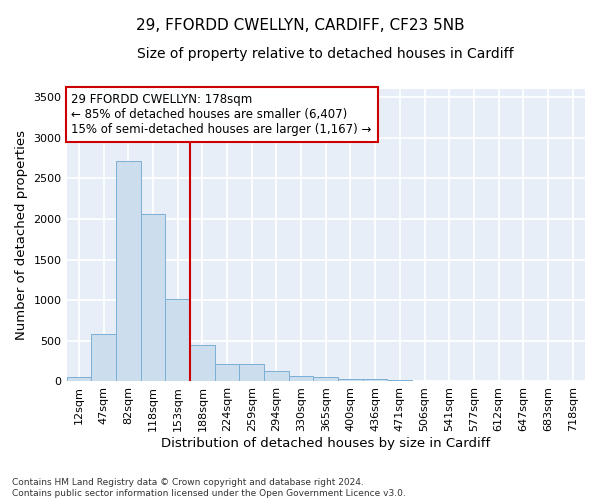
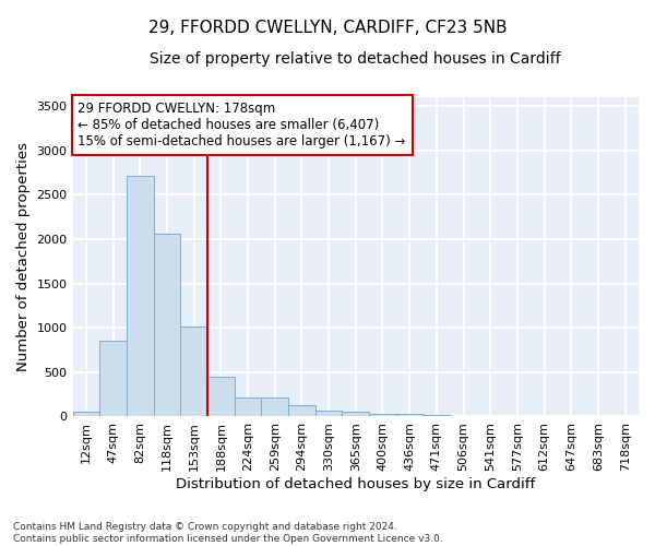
47sqm: 580 -> 850
